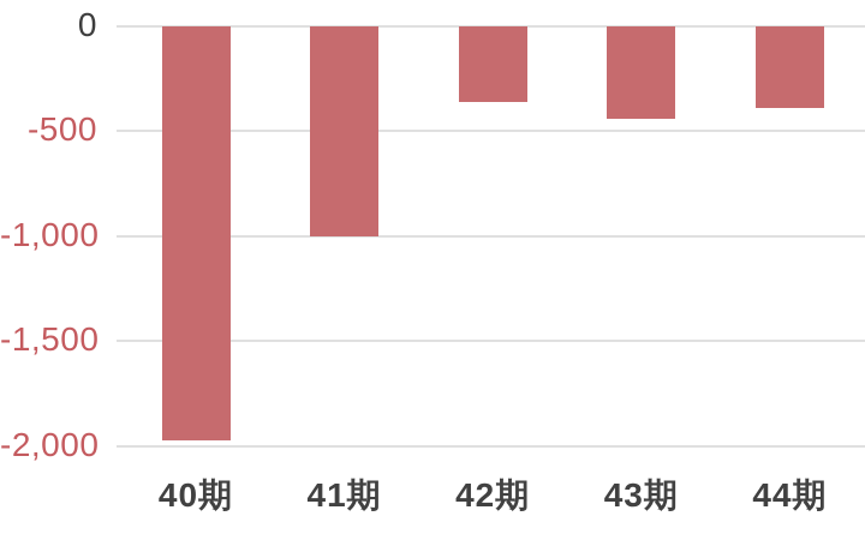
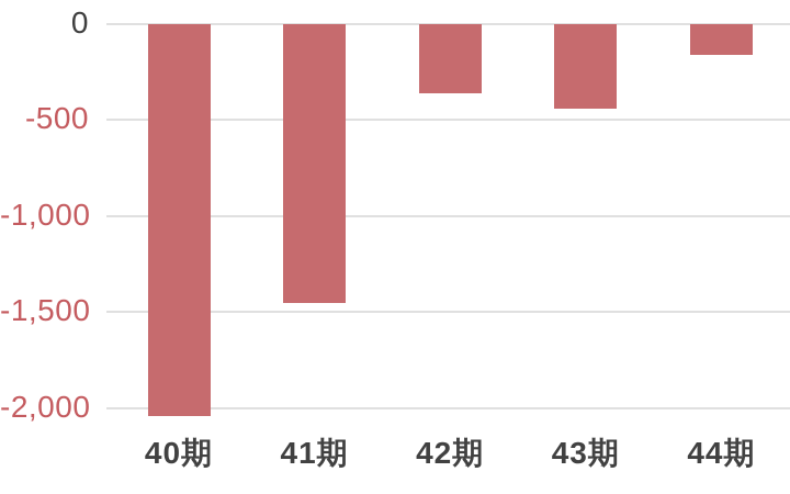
40期: -1970 -> -2040
41期: -1000 -> -1450
44期: -390 -> -160
